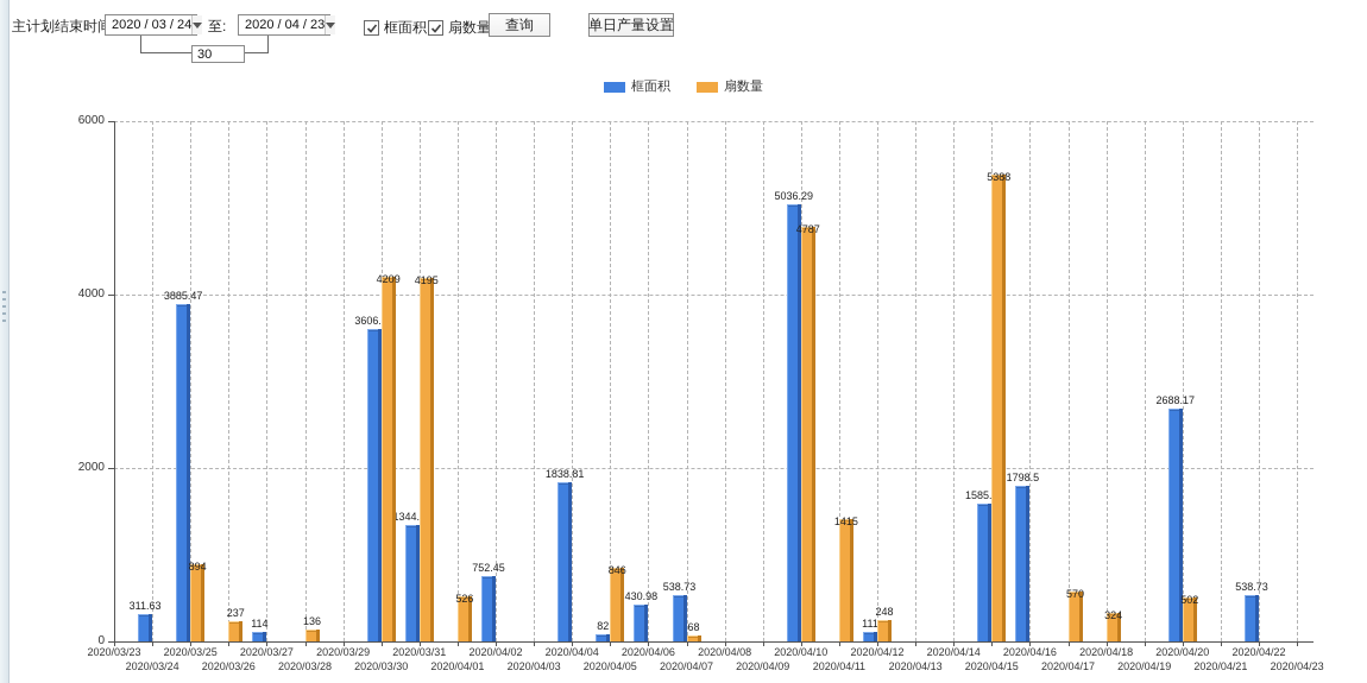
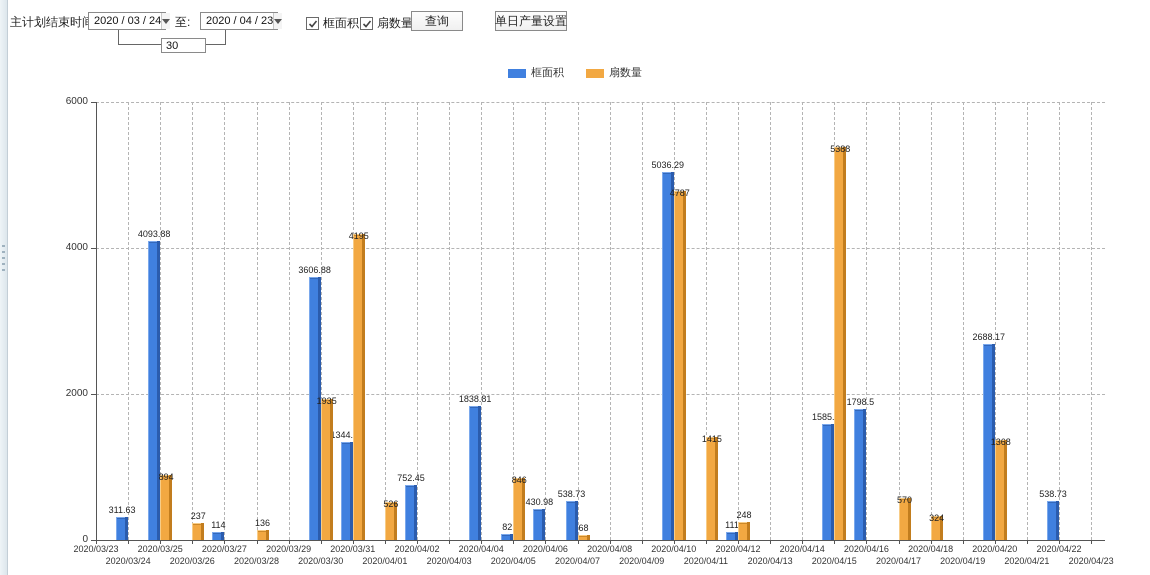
框面积/2020/03/25: 3885.47 -> 4093.88
扇数量/2020/03/30: 4209 -> 1935
扇数量/2020/04/20: 502 -> 1368
